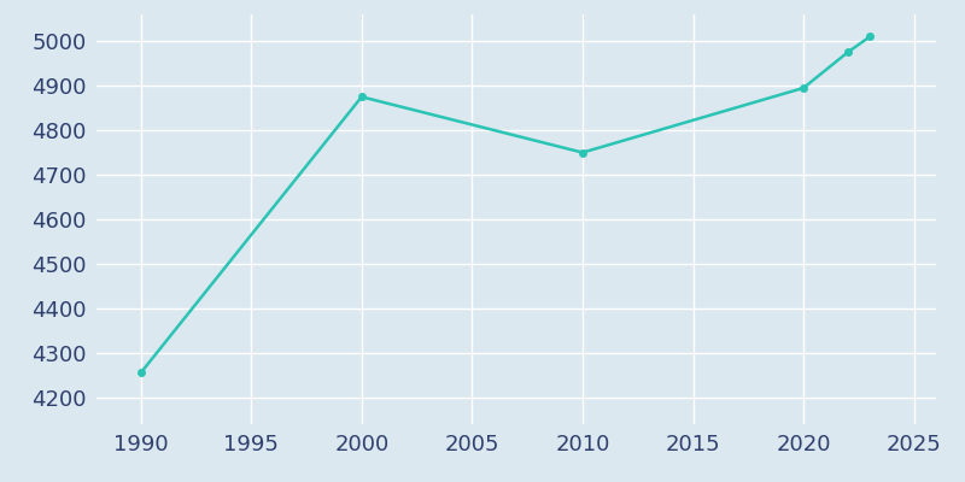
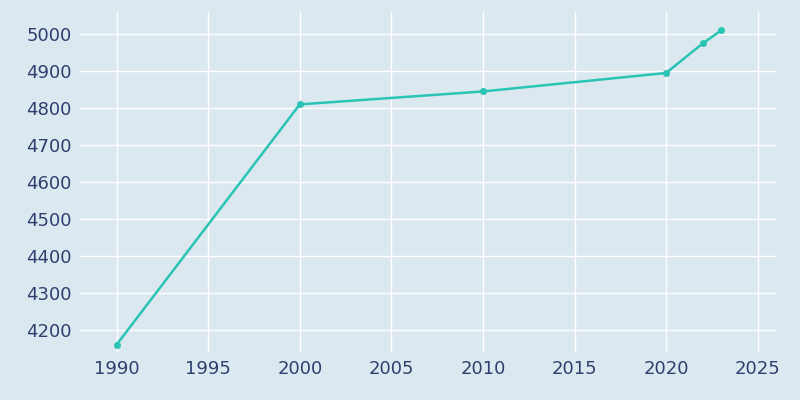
1990: 4255 -> 4160
2000: 4875 -> 4810
2010: 4750 -> 4845
